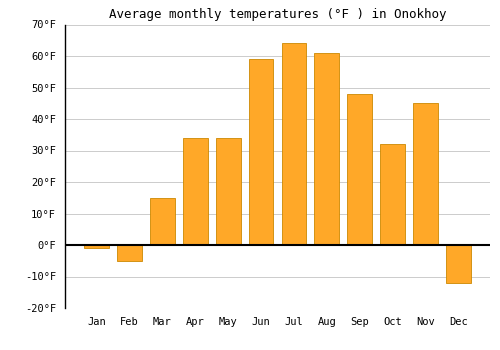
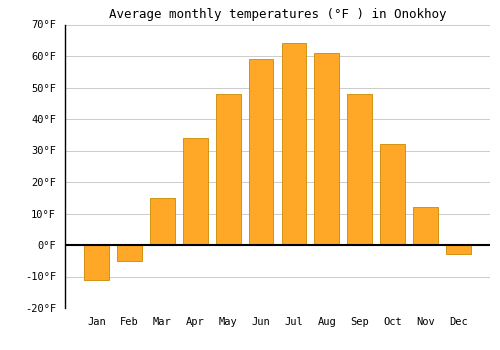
Jan: -1°F -> -11°F
May: 34°F -> 48°F
Nov: 45°F -> 12°F
Dec: -12°F -> -3°F
